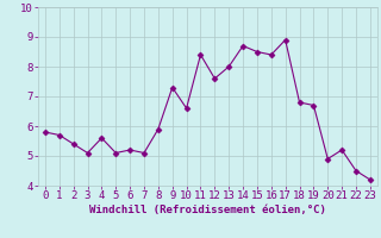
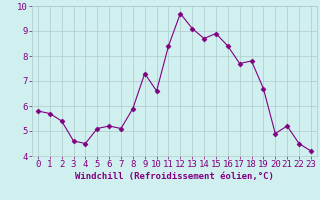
3: 5.1 -> 4.6
4: 5.6 -> 4.5
12: 7.6 -> 9.7
13: 8.0 -> 9.1
15: 8.5 -> 8.9
17: 8.9 -> 7.7
18: 6.8 -> 7.8
